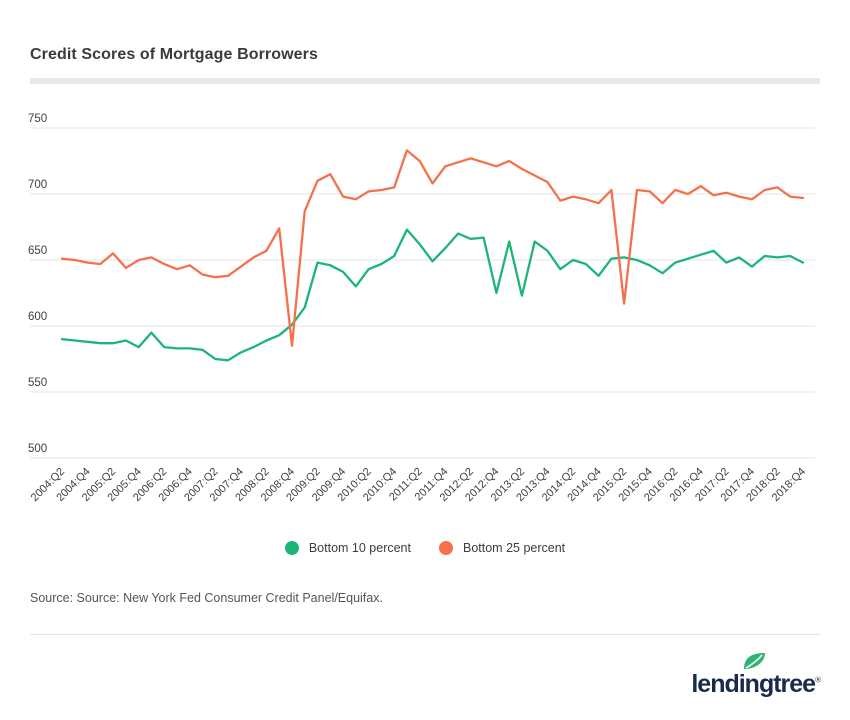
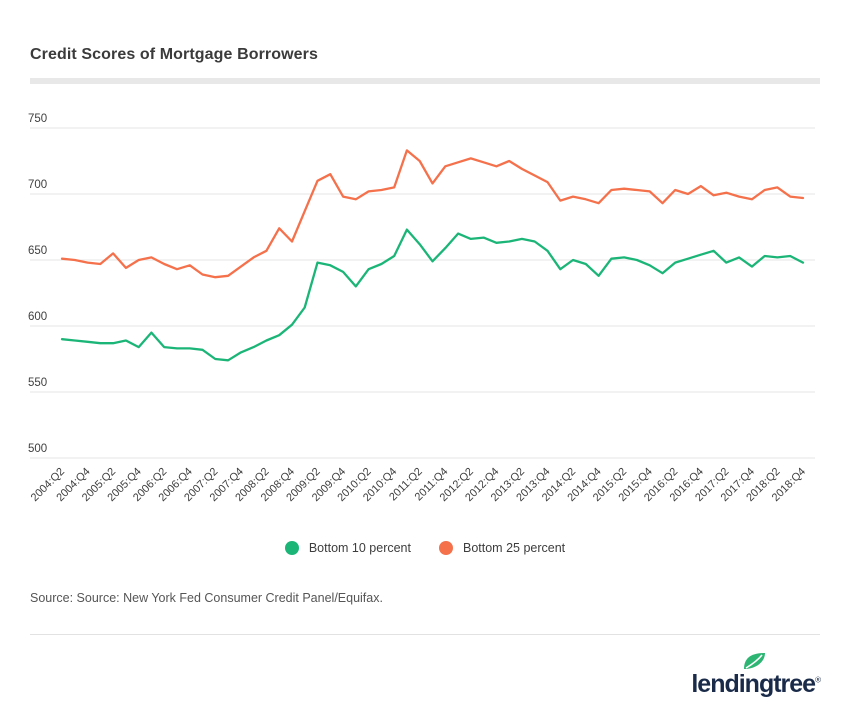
Bottom 25 percent/2008:Q4: 585 -> 664
Bottom 10 percent/2012:Q4: 625 -> 663
Bottom 10 percent/2013:Q2: 623 -> 666
Bottom 25 percent/2015:Q2: 617 -> 704
